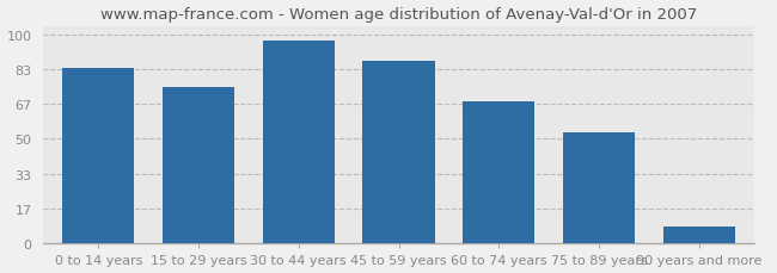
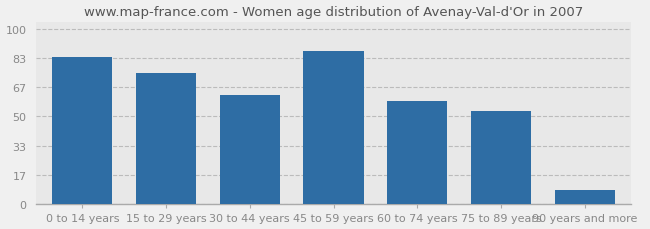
30 to 44 years: 97 -> 62
60 to 74 years: 68 -> 59
